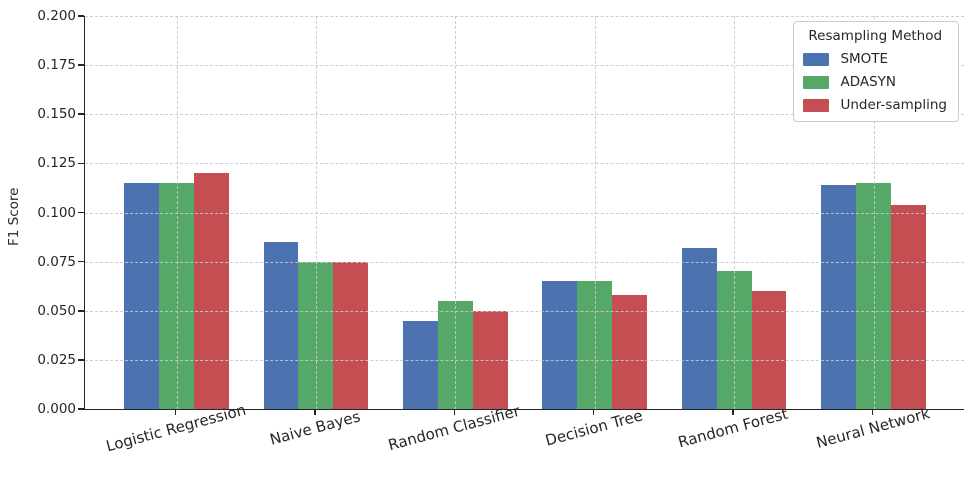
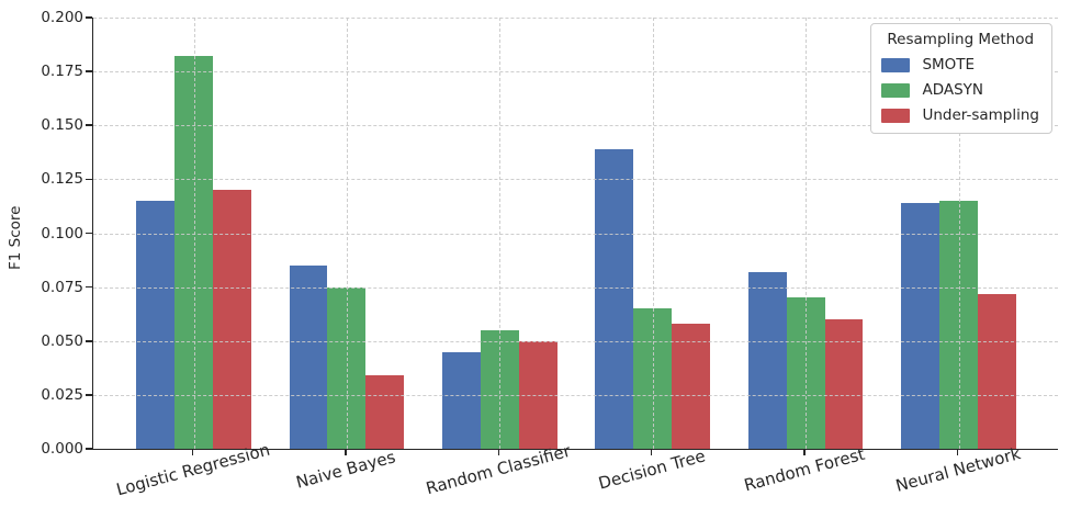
ADASYN/Logistic Regression: 0.115 -> 0.182
Under-sampling/Naive Bayes: 0.075 -> 0.034
SMOTE/Decision Tree: 0.065 -> 0.139
Under-sampling/Neural Network: 0.104 -> 0.072
